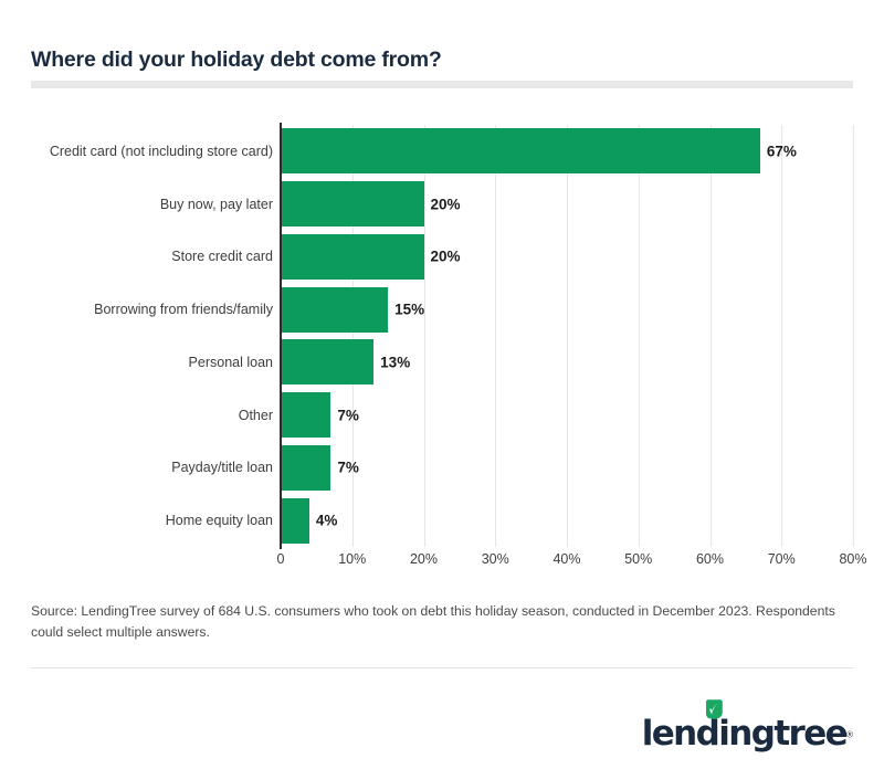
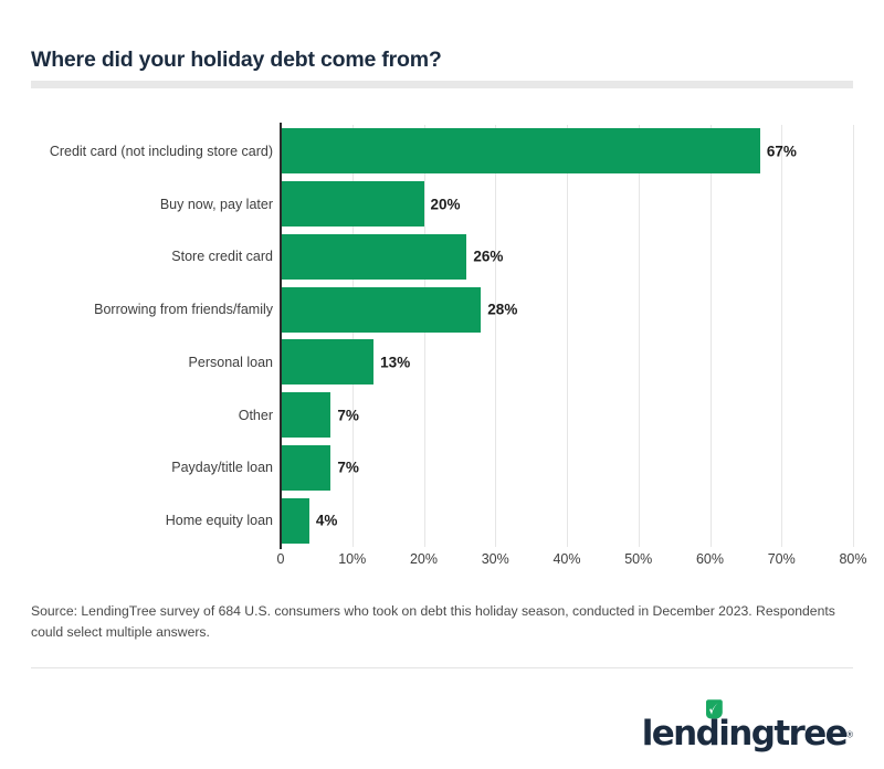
Store credit card: 20% -> 26%
Borrowing from friends/family: 15% -> 28%
